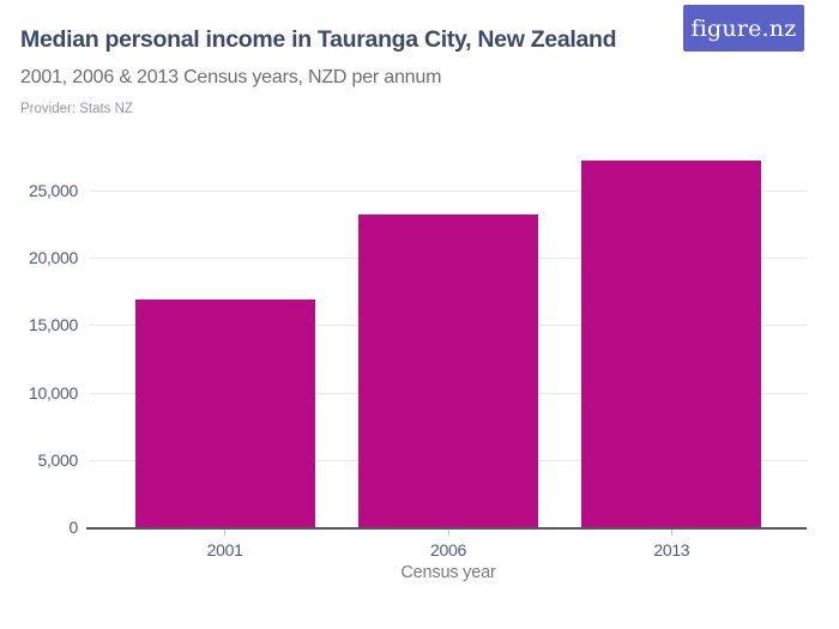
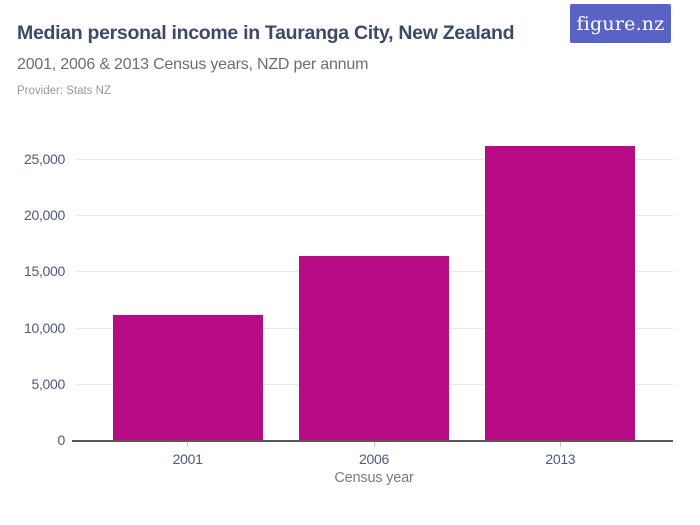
2001: 16900 -> 11100
2006: 23200 -> 16400
2013: 27200 -> 26200
